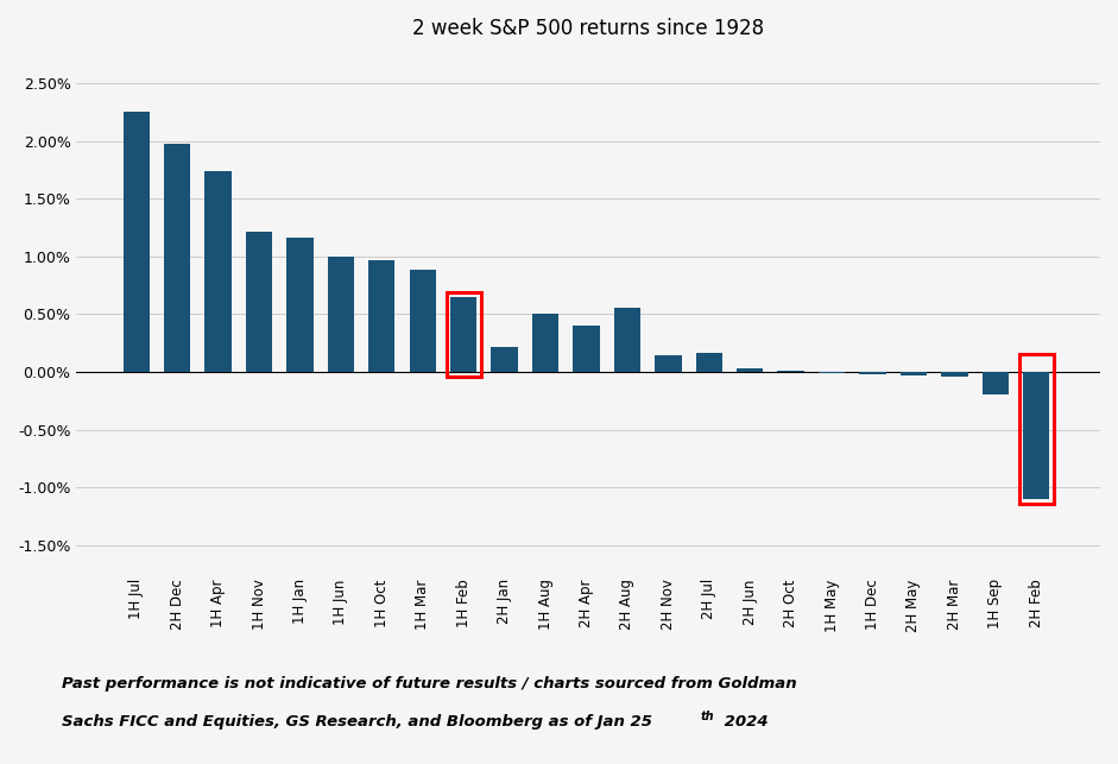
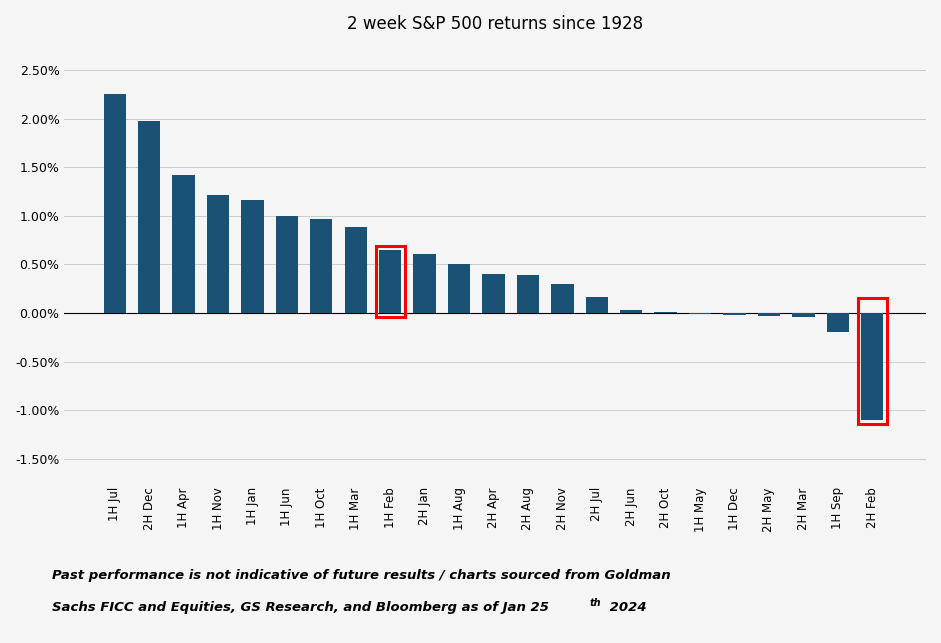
1H Apr: 1.74% -> 1.42%
2H Jan: 0.22% -> 0.61%
2H Aug: 0.56% -> 0.39%
2H Nov: 0.14% -> 0.30%
